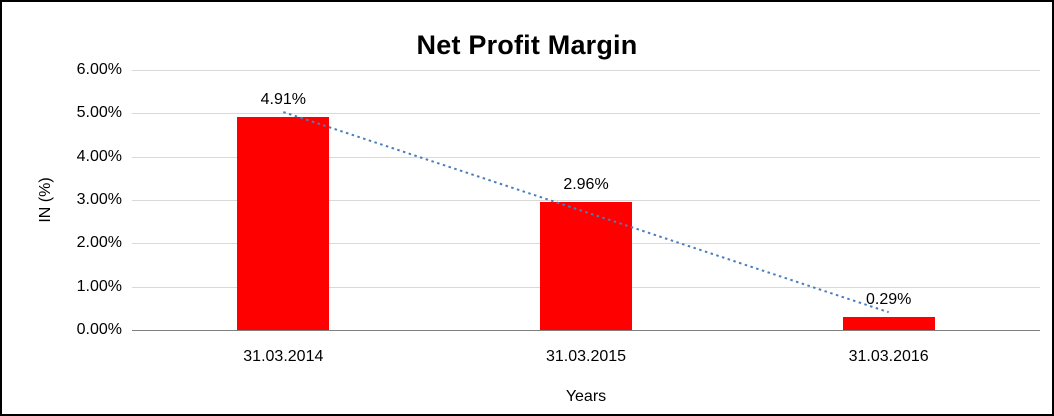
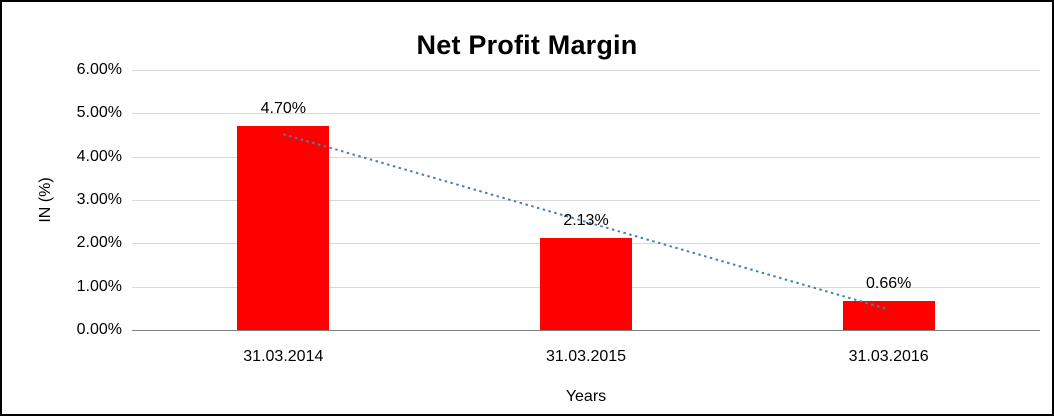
31.03.2014: 4.91% -> 4.70%
31.03.2015: 2.96% -> 2.13%
31.03.2016: 0.29% -> 0.66%
